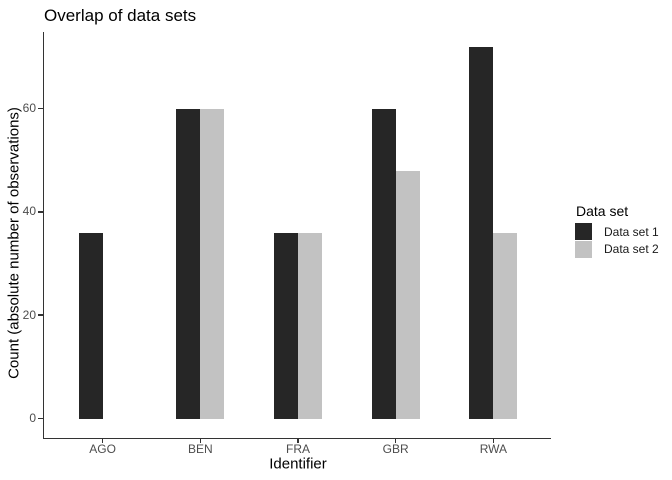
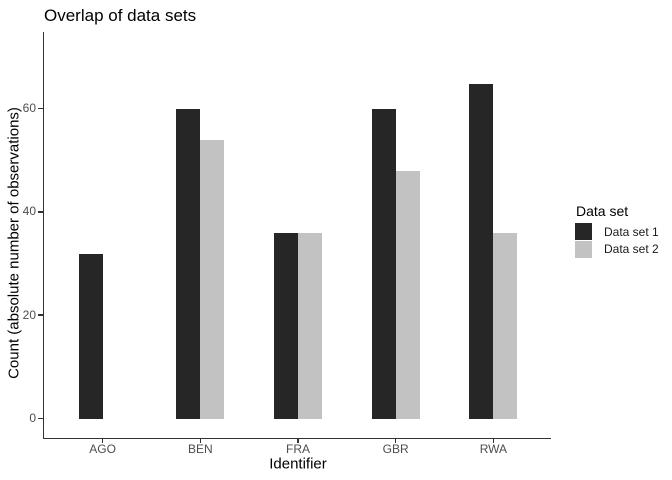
Data set 1/AGO: 36 -> 32
Data set 2/BEN: 60 -> 54
Data set 1/RWA: 72 -> 65
